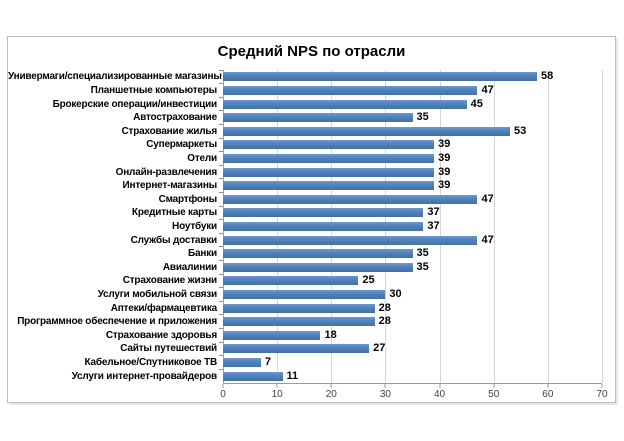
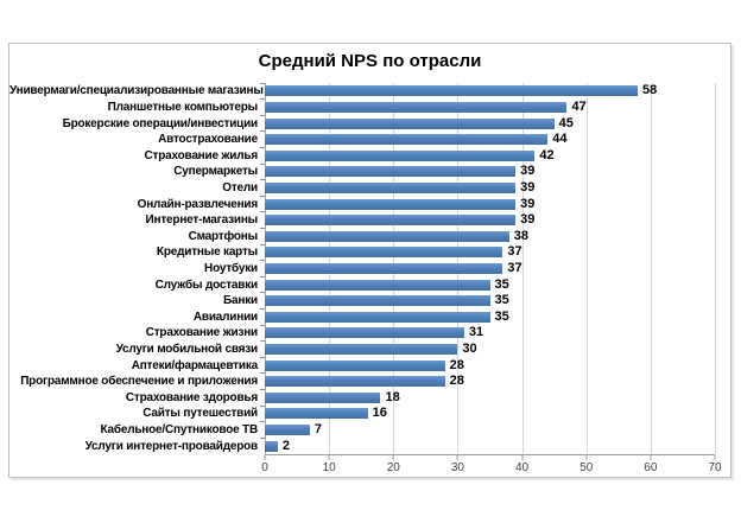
Автострахование: 35 -> 44
Страхование жилья: 53 -> 42
Смартфоны: 47 -> 38
Службы доставки: 47 -> 35
Страхование жизни: 25 -> 31
Сайты путешествий: 27 -> 16
Услуги интернет-провайдеров: 11 -> 2
